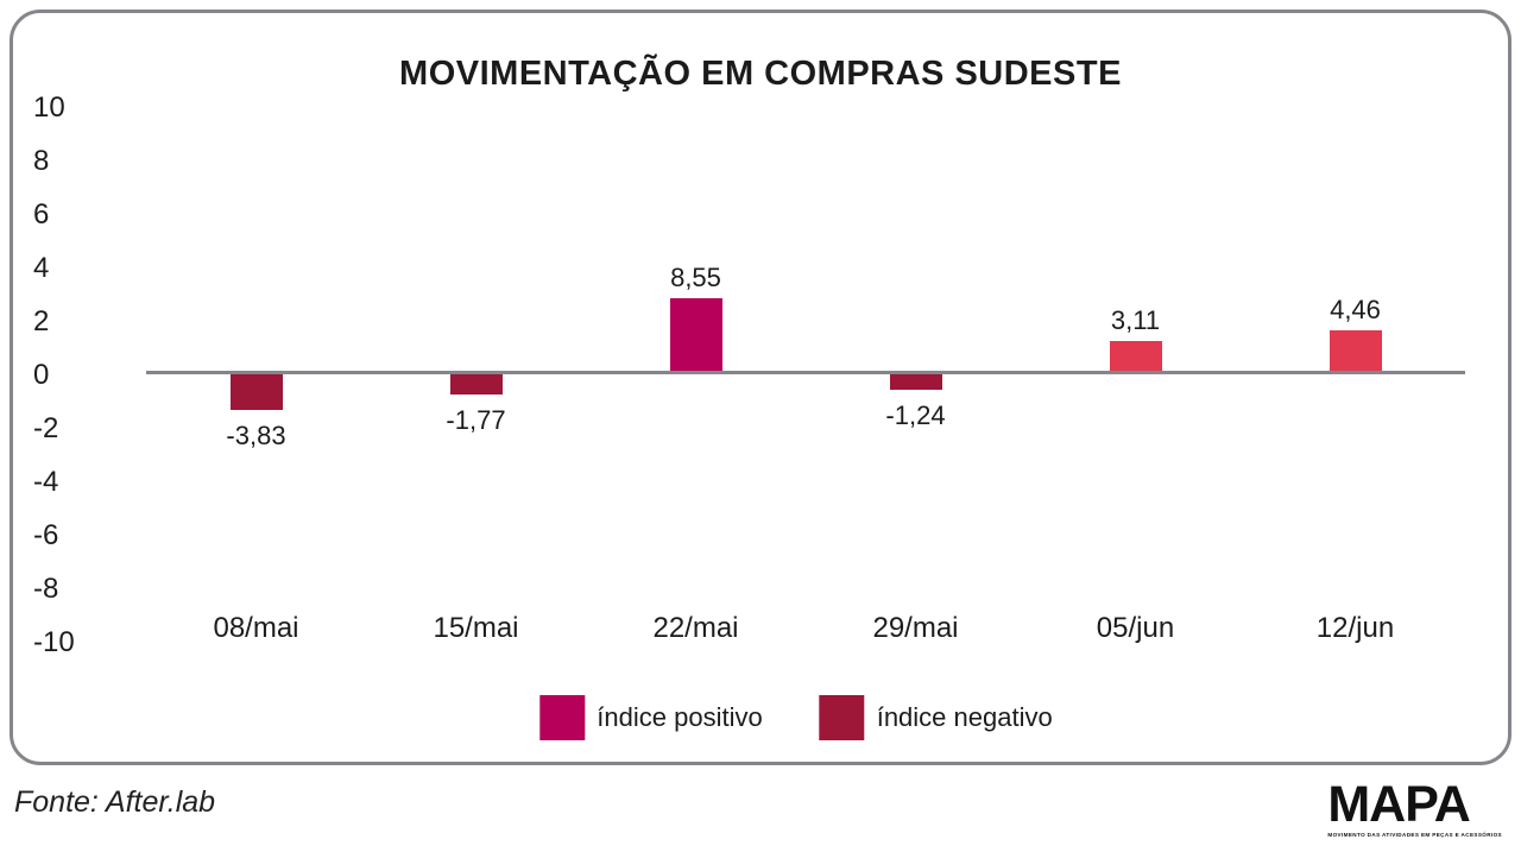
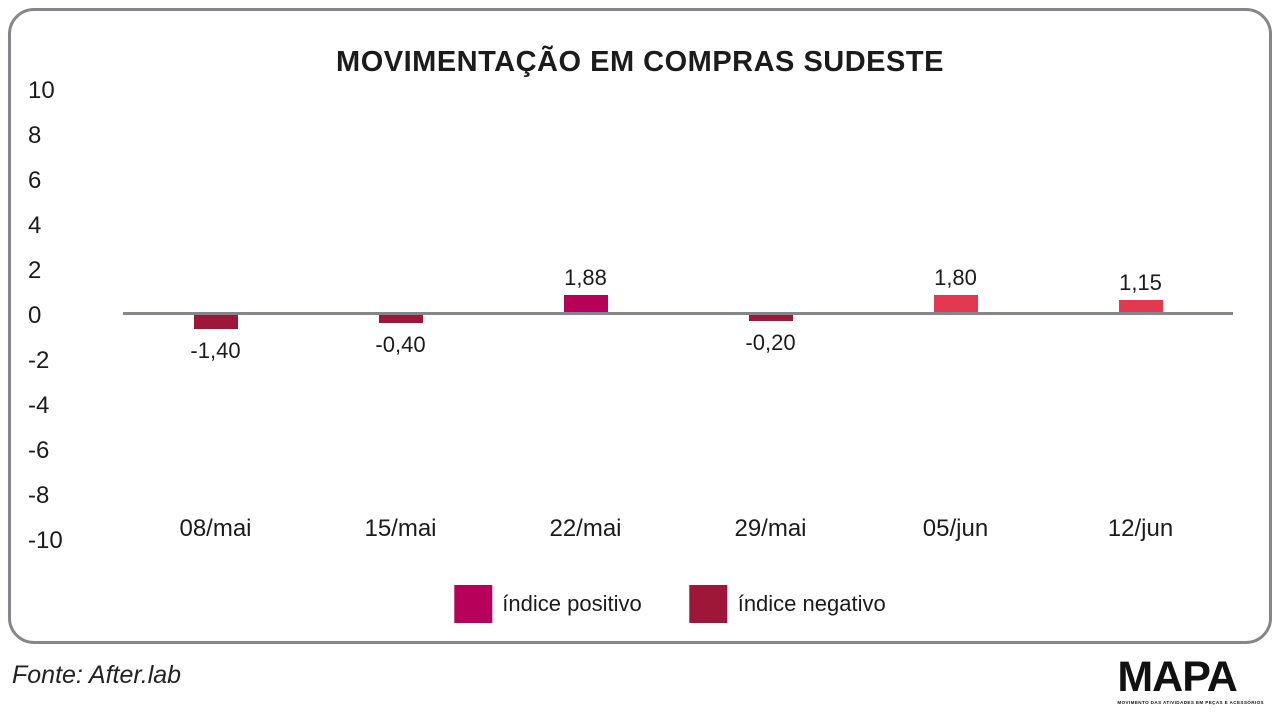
08/mai: -3,83 -> -1,40
15/mai: -1,77 -> -0,40
22/mai: 8,55 -> 1,88
29/mai: -1,24 -> -0,20
05/jun: 3,11 -> 1,80
12/jun: 4,46 -> 1,15
